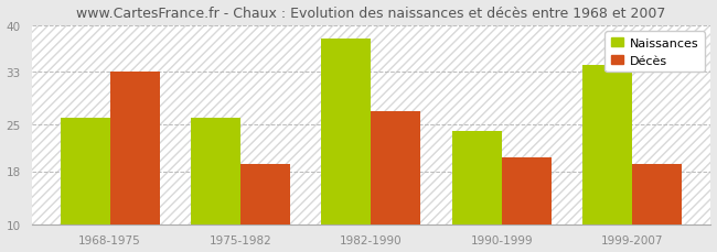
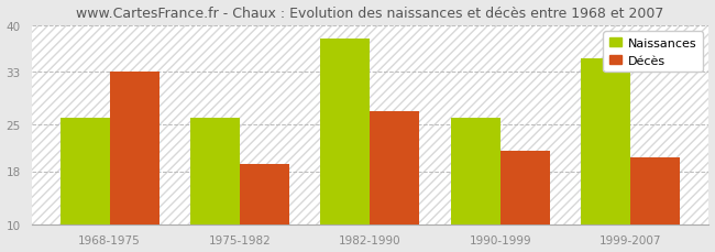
Naissances/1990-1999: 24 -> 26
Décès/1990-1999: 20 -> 21
Naissances/1999-2007: 34 -> 35
Décès/1999-2007: 19 -> 20
